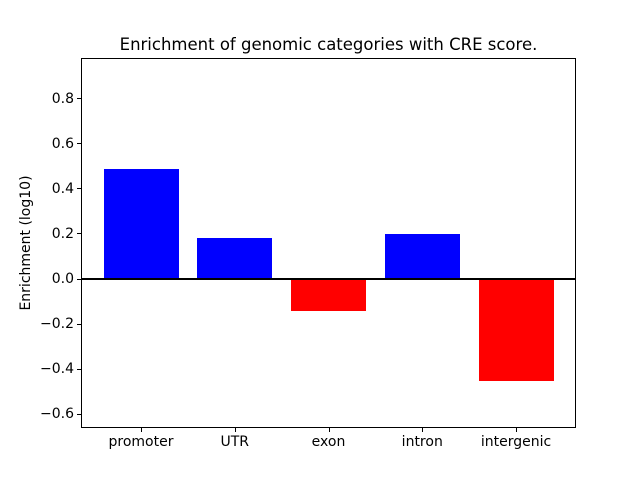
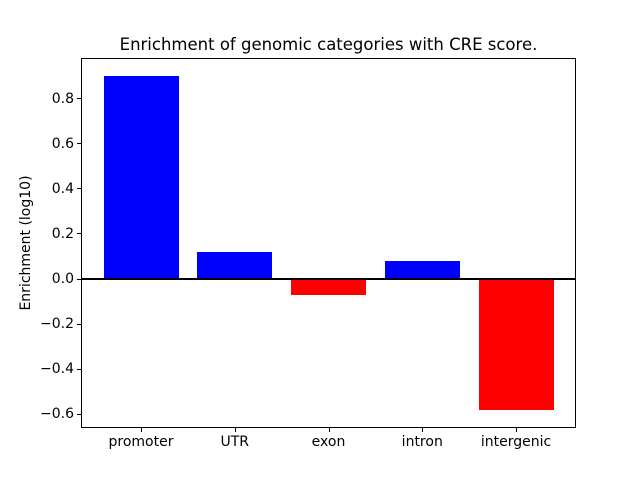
promoter: 0.49 -> 0.90
UTR: 0.18 -> 0.12
exon: -0.14 -> -0.07
intron: 0.20 -> 0.08
intergenic: -0.45 -> -0.58
